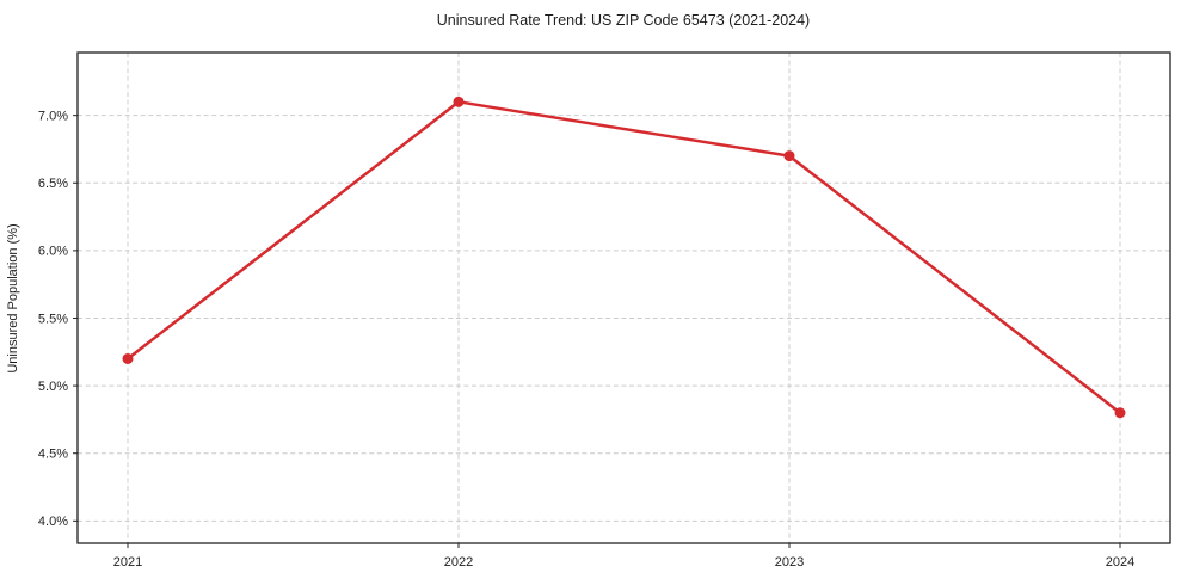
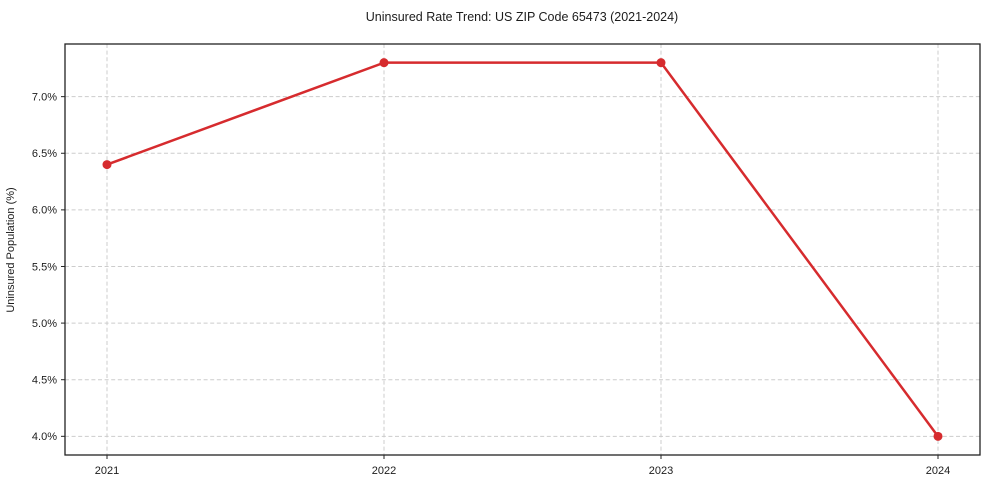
2021: 5.2% -> 6.4%
2022: 7.1% -> 7.3%
2023: 6.7% -> 7.3%
2024: 4.8% -> 4.0%
